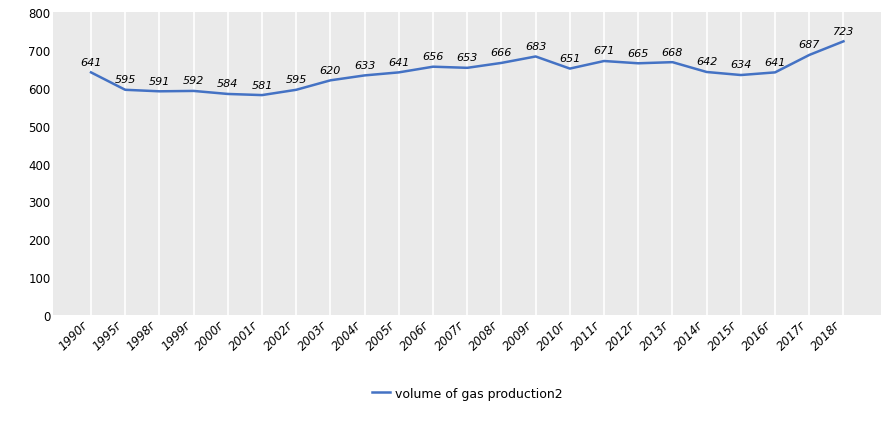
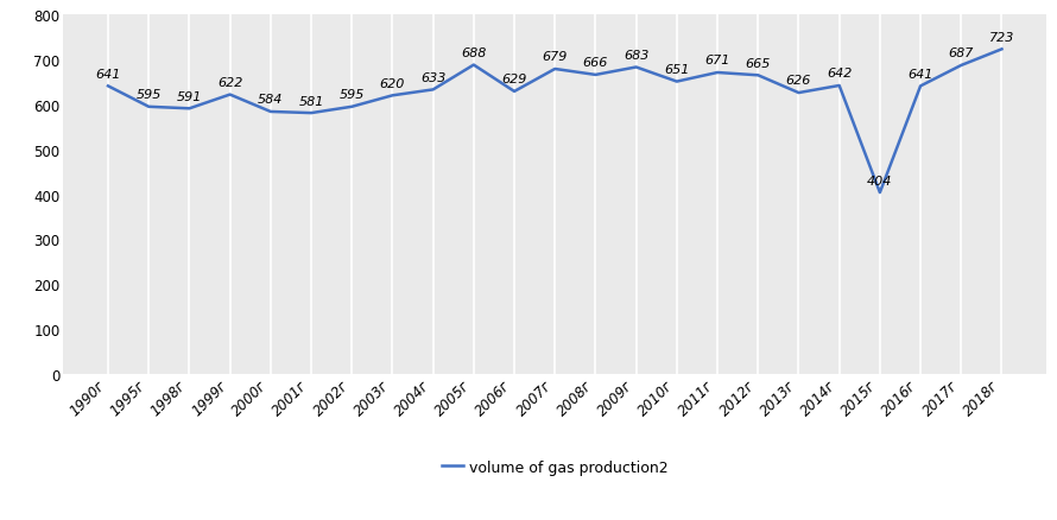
1999г: 592 -> 622
2005г: 641 -> 688
2006г: 656 -> 629
2007г: 653 -> 679
2013г: 668 -> 626
2015г: 634 -> 404
